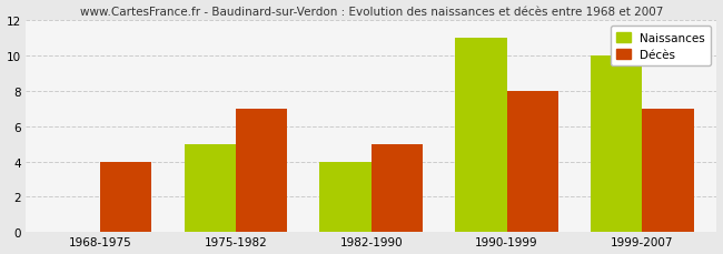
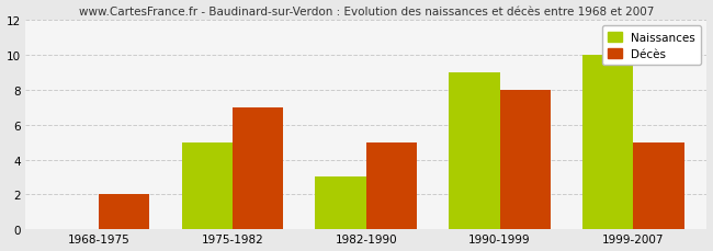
Décès/1968-1975: 4 -> 2
Naissances/1982-1990: 4 -> 3
Naissances/1990-1999: 11 -> 9
Décès/1999-2007: 7 -> 5
